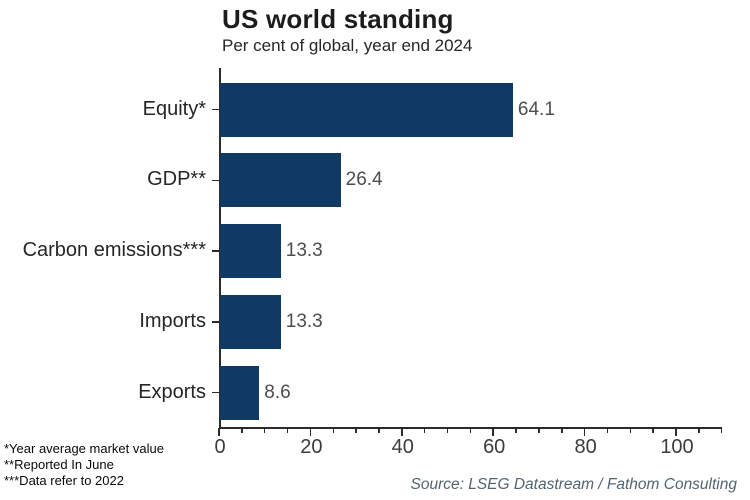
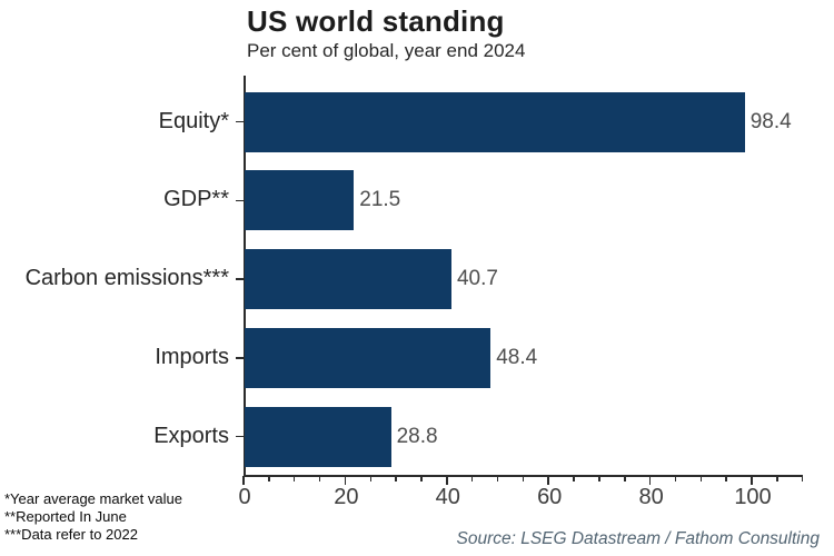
Equity*: 64.1 -> 98.4
GDP**: 26.4 -> 21.5
Carbon emissions***: 13.3 -> 40.7
Imports: 13.3 -> 48.4
Exports: 8.6 -> 28.8
